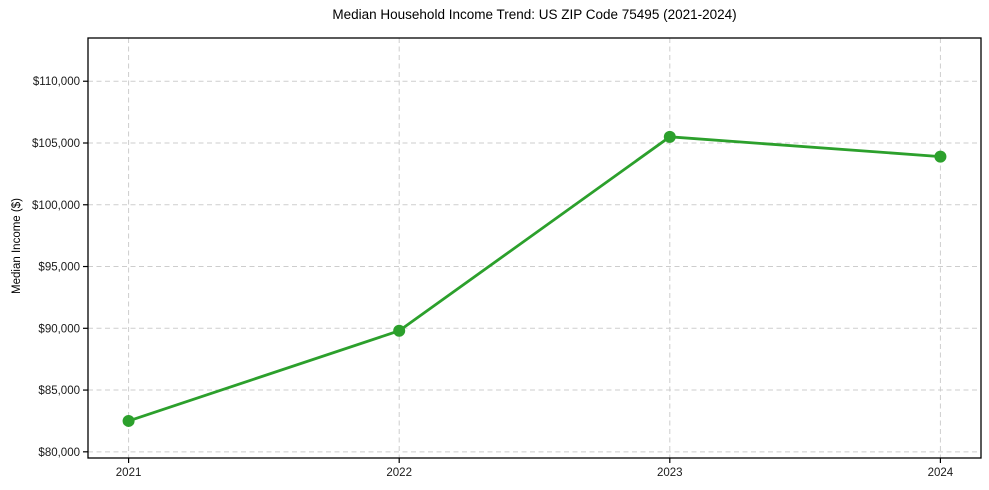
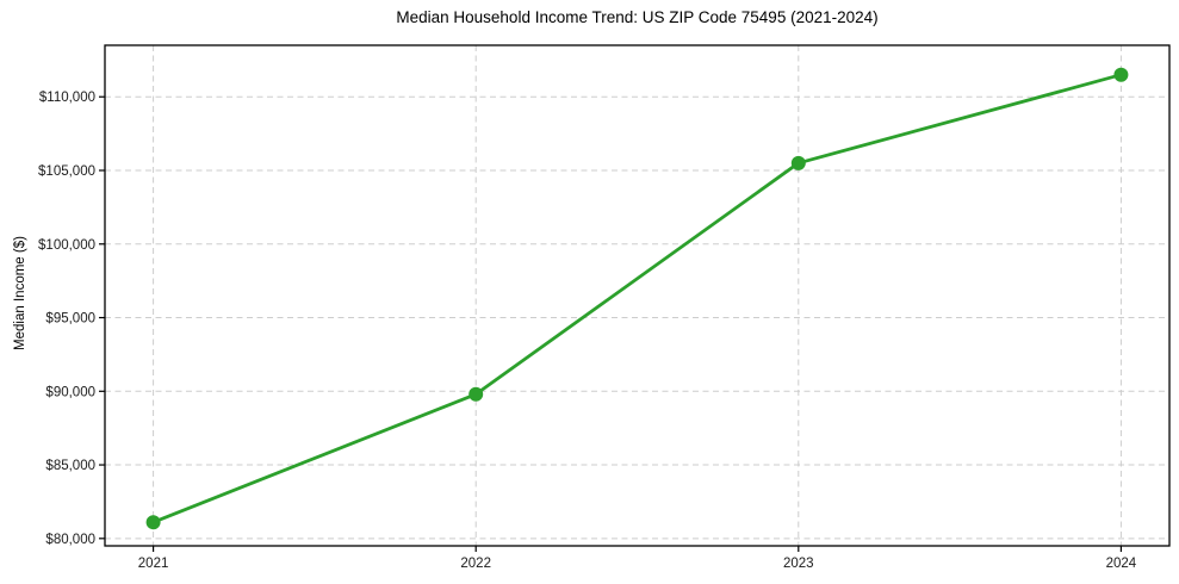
2021: $82500 -> $81100
2024: $103900 -> $111500
